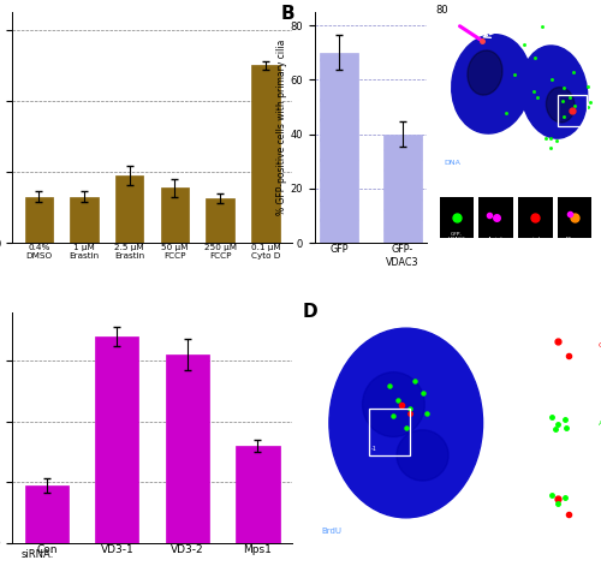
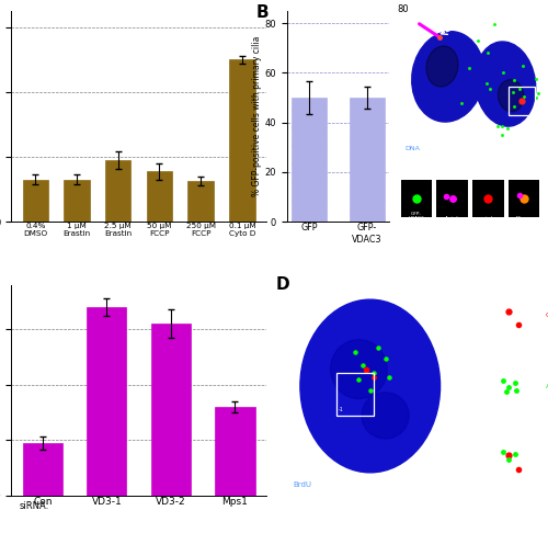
GFP: 70 -> 50
GFP- VDAC3: 40 -> 50
